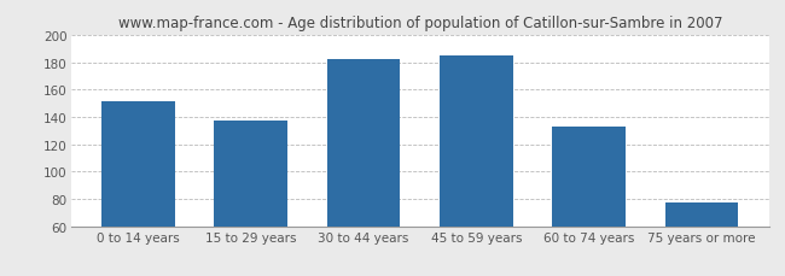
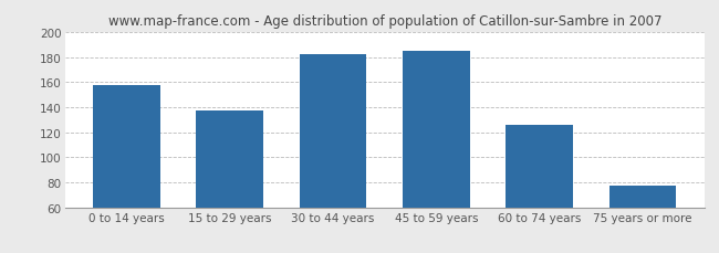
0 to 14 years: 151 -> 158
60 to 74 years: 133 -> 126
